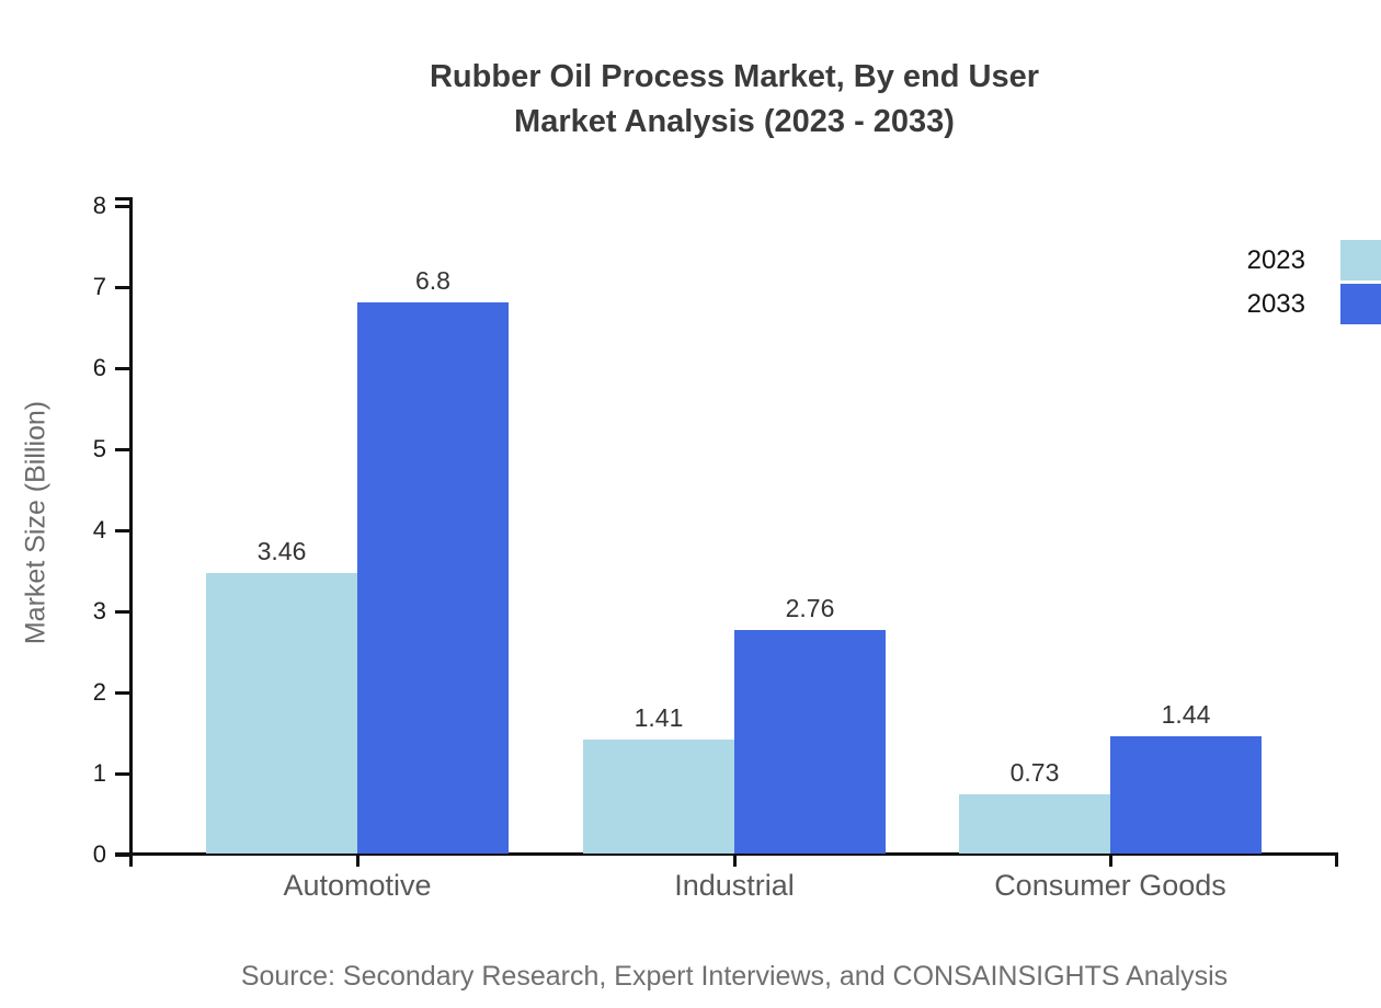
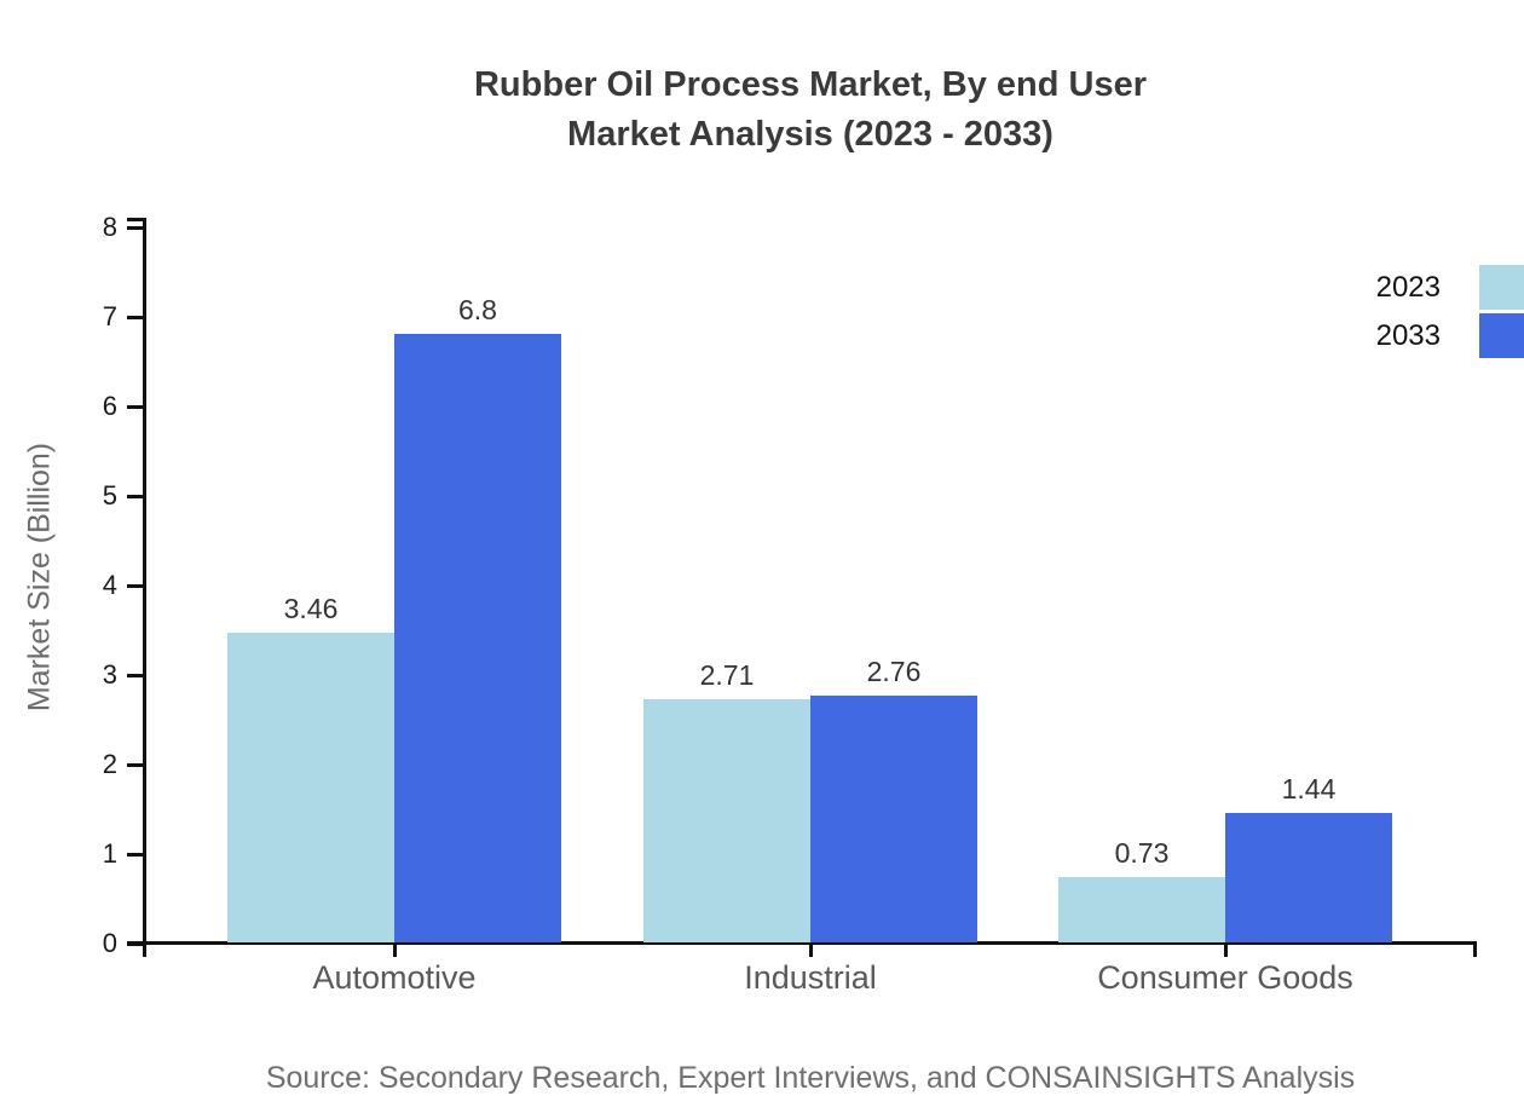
2023/Industrial: 1.41 -> 2.71
